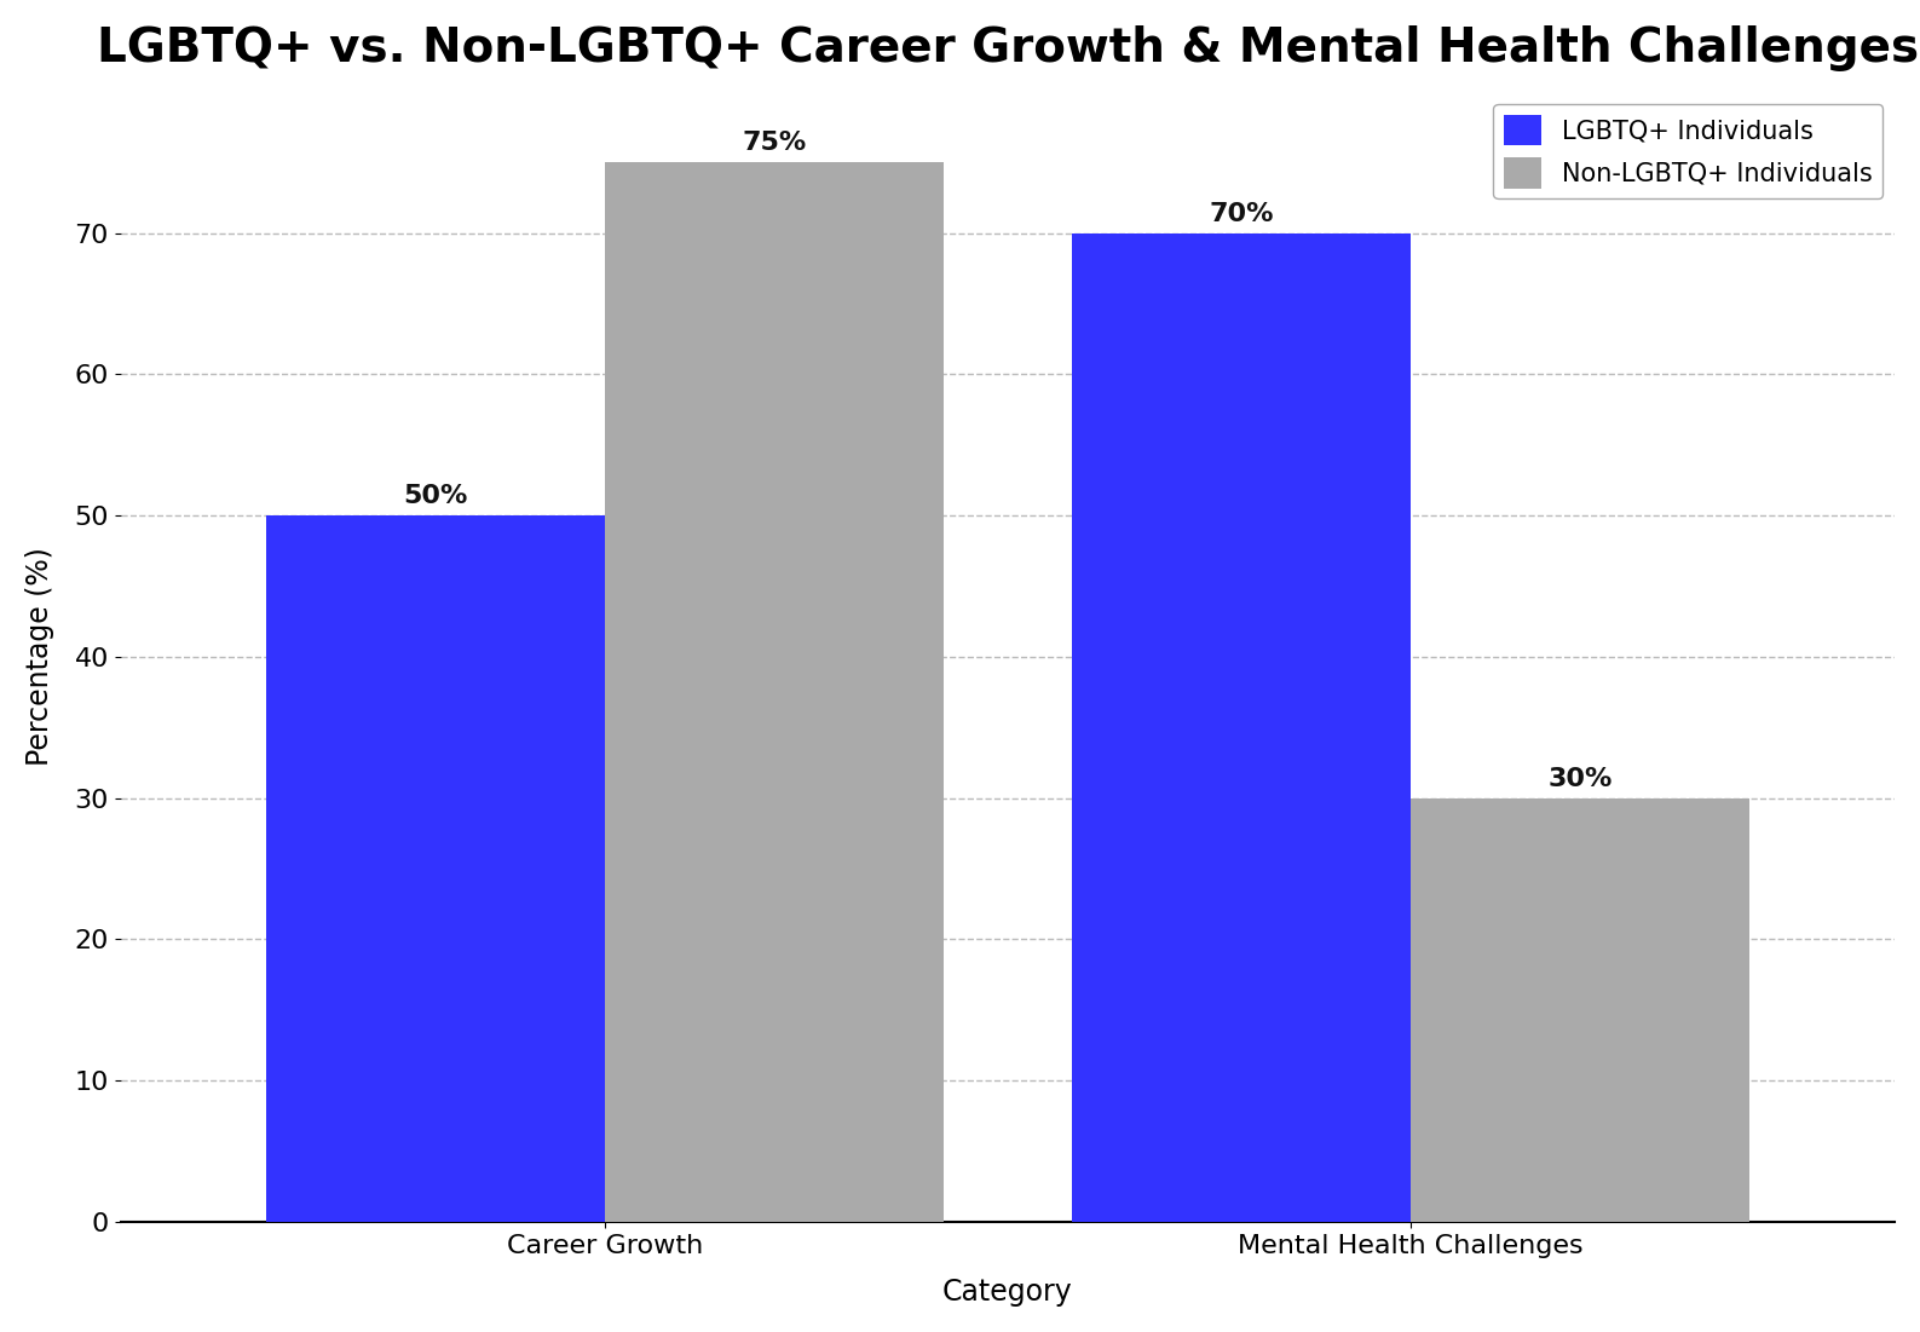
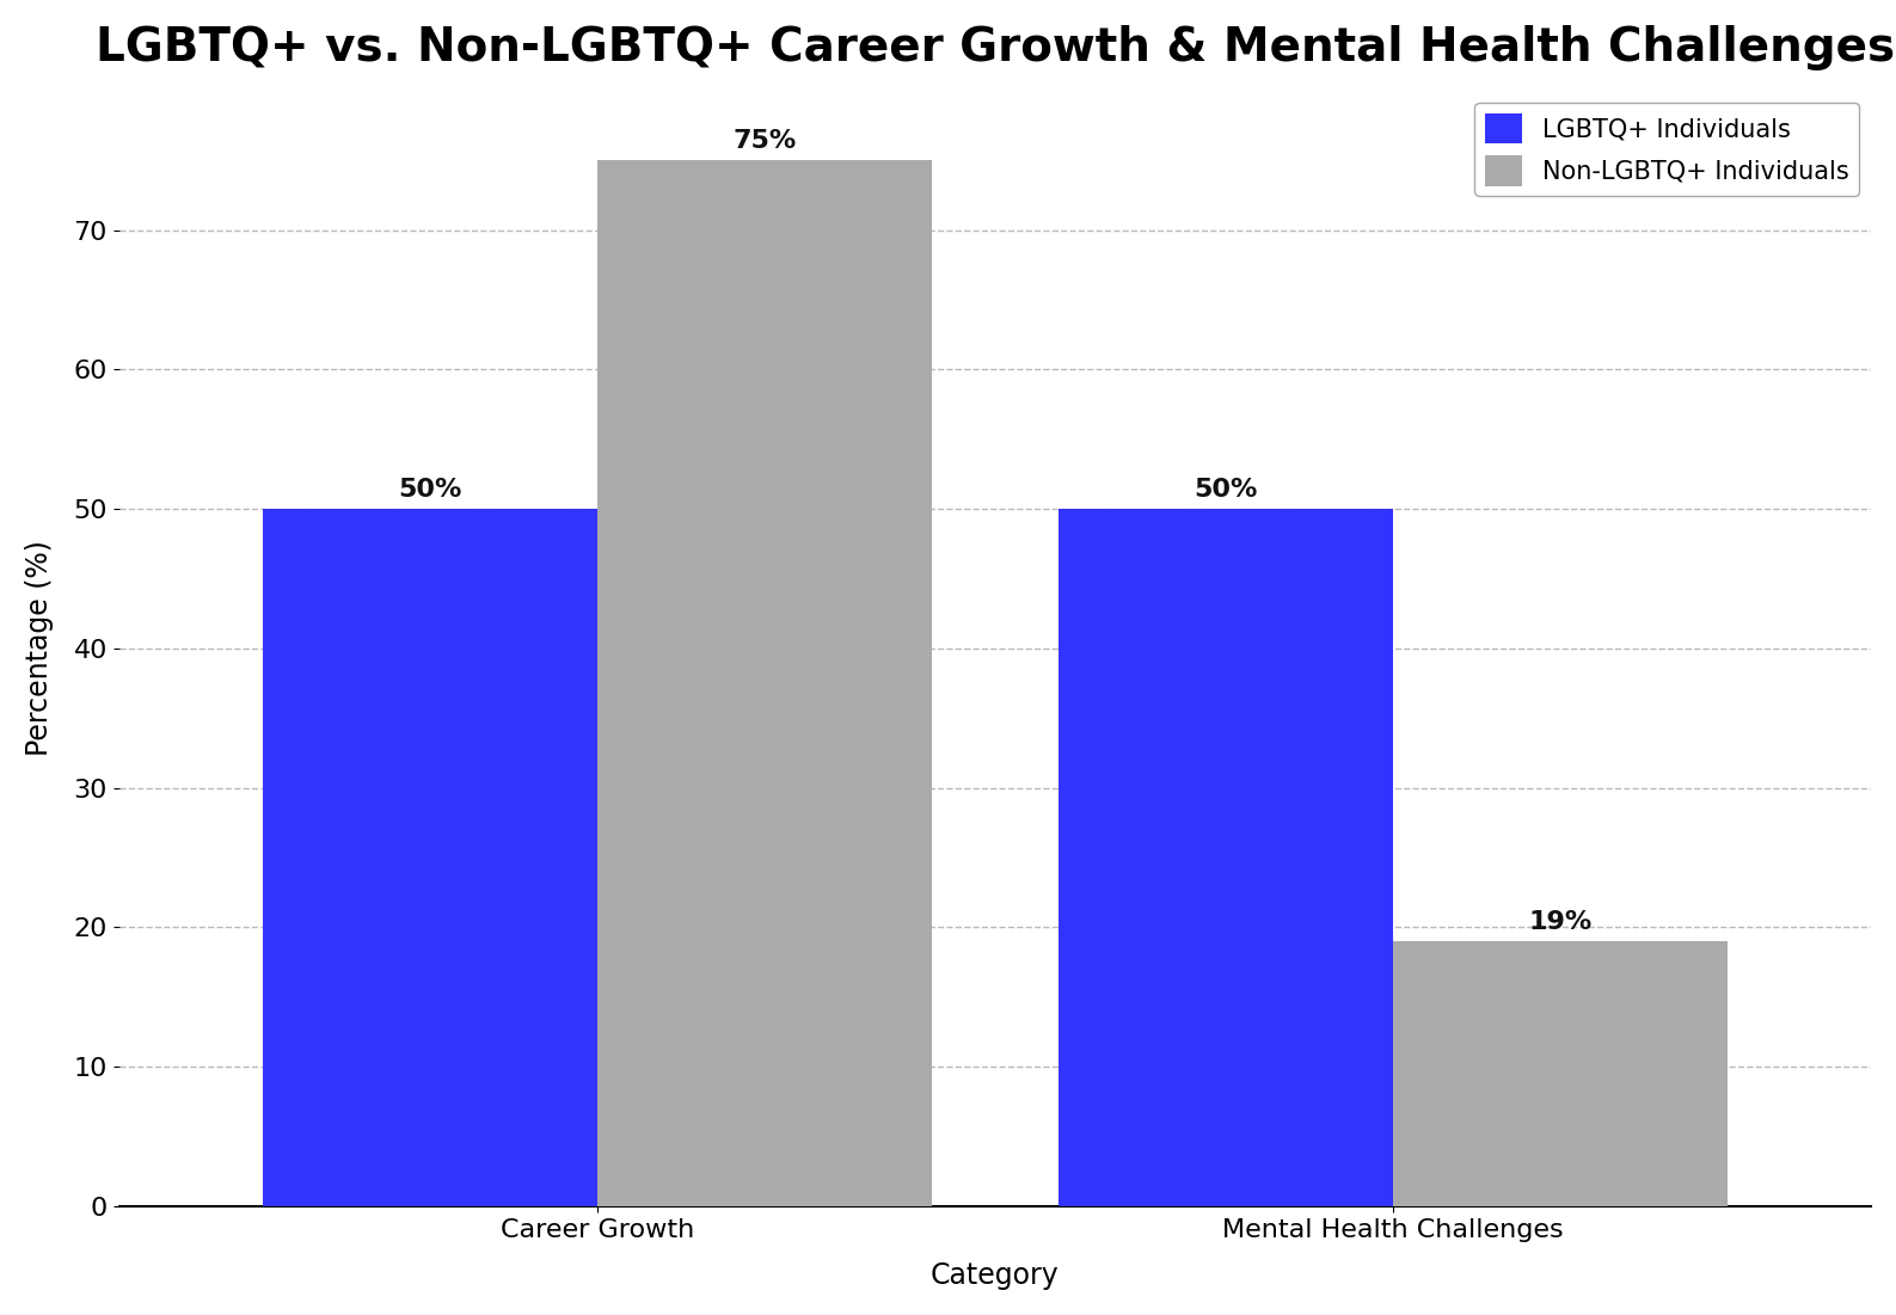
LGBTQ+ Individuals/Mental Health Challenges: 70% -> 50%
Non-LGBTQ+ Individuals/Mental Health Challenges: 30% -> 19%
